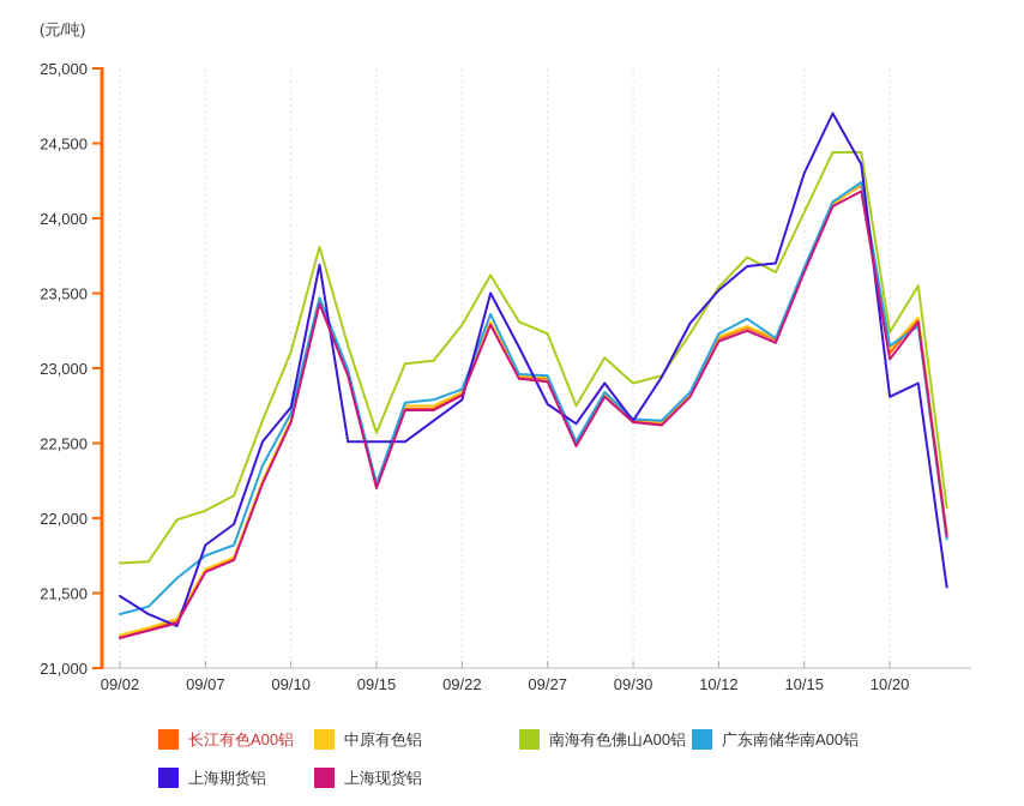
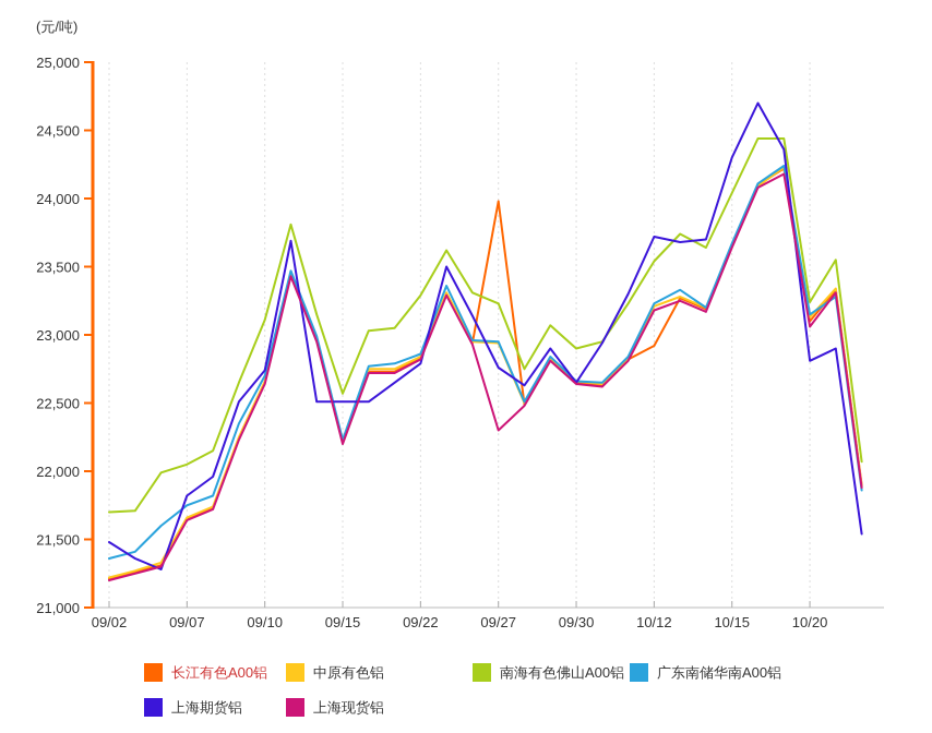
长江有色A00铝/09/27: 22930 -> 23980
上海现货铝/09/27: 22910 -> 22300
长江有色A00铝/10/12: 23200 -> 22920
上海期货铝/10/12: 23520 -> 23720
